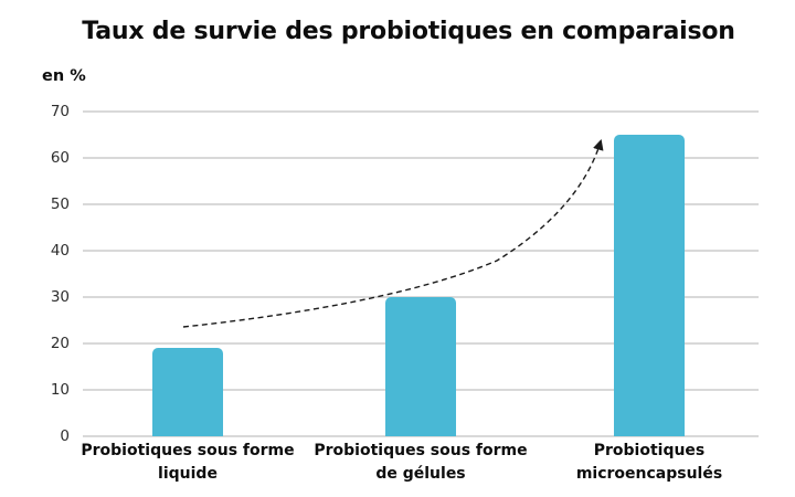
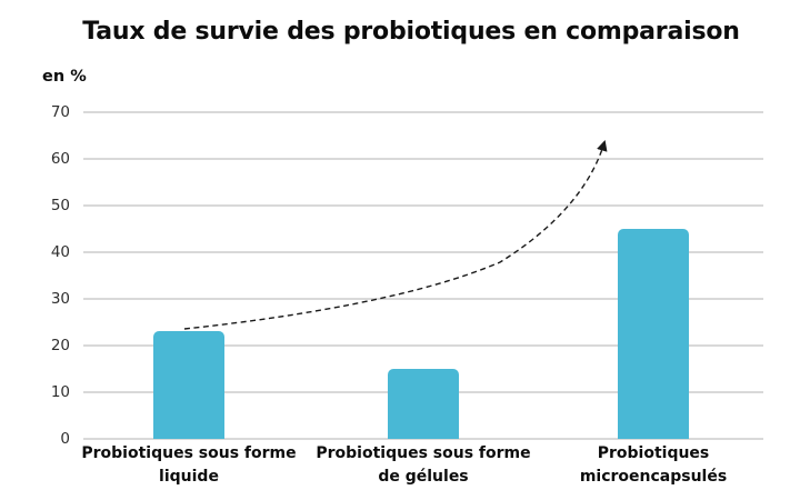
Probiotiques sous forme liquide: 19 -> 23
Probiotiques sous forme de gélules: 30 -> 15
Probiotiques microencapsulés: 65 -> 45
